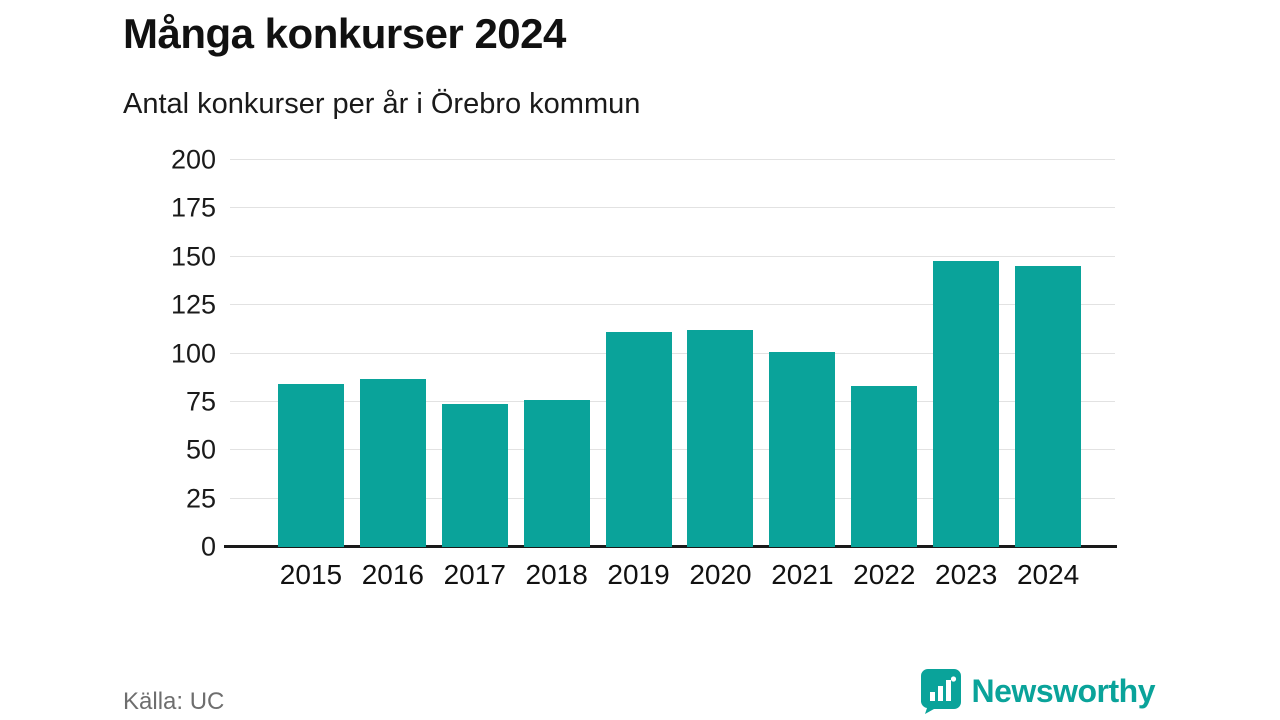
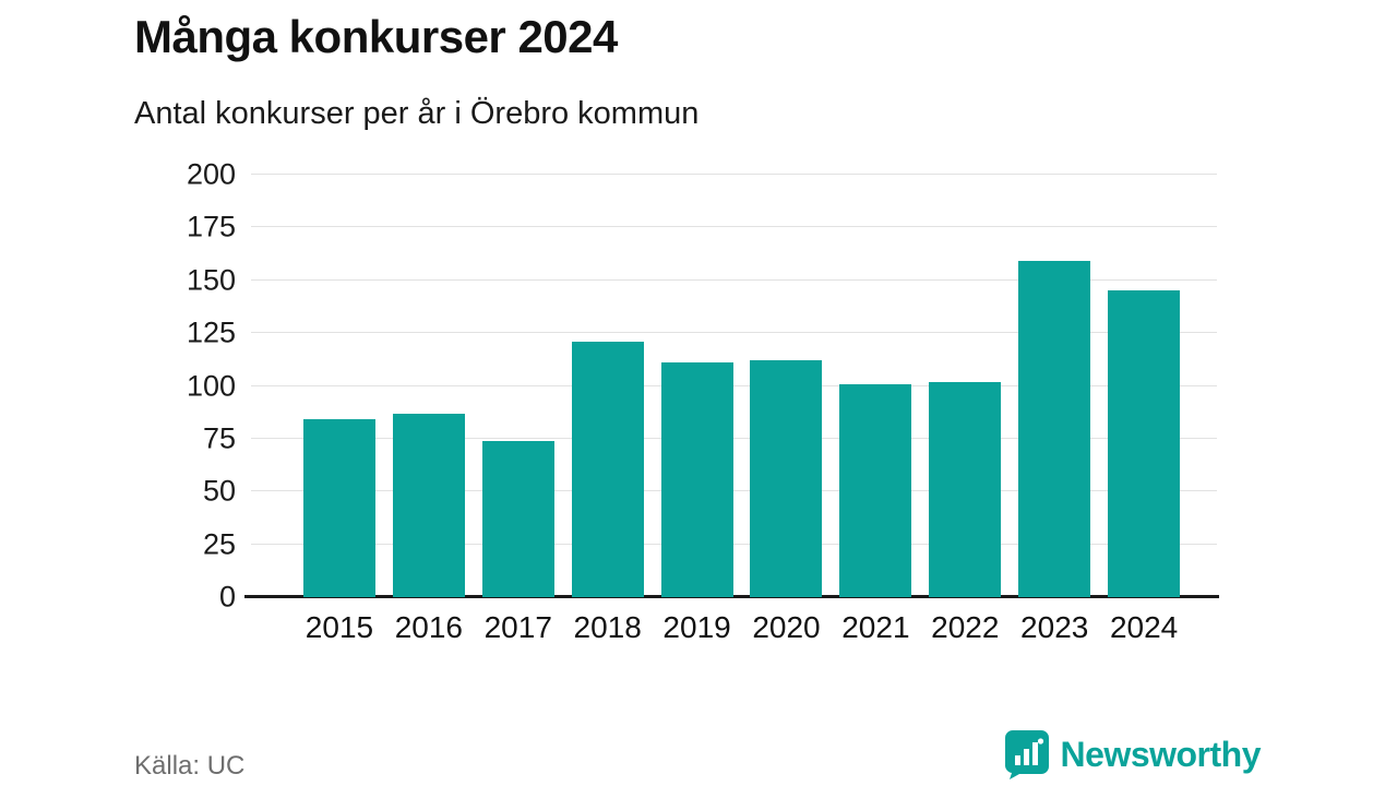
2018: 76 -> 121
2022: 83 -> 102
2023: 148 -> 159
